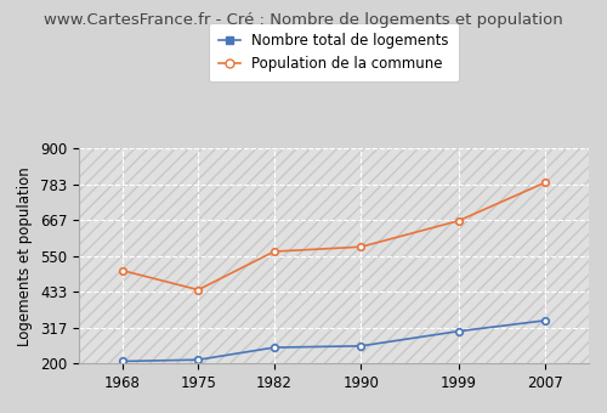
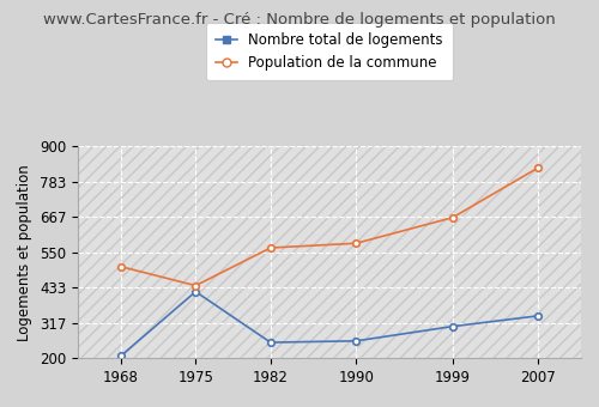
Nombre total de logements/1975: 212 -> 420
Population de la commune/2007: 790 -> 830
